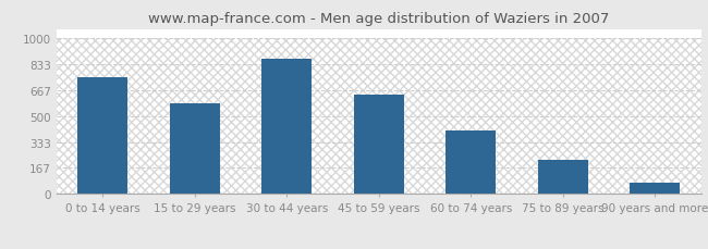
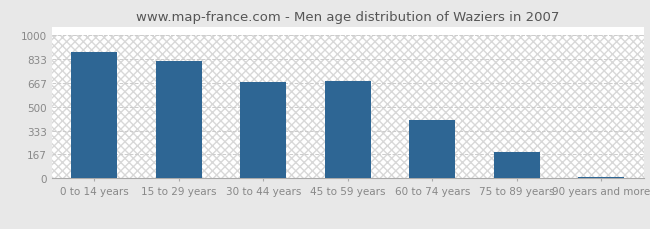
0 to 14 years: 750 -> 880
15 to 29 years: 580 -> 820
30 to 44 years: 870 -> 680
45 to 59 years: 640 -> 680
75 to 89 years: 220 -> 180
90 years and more: 70 -> 10
